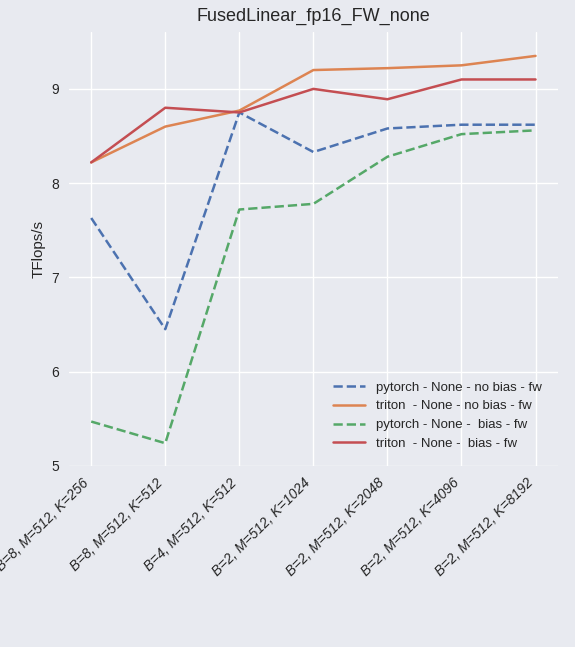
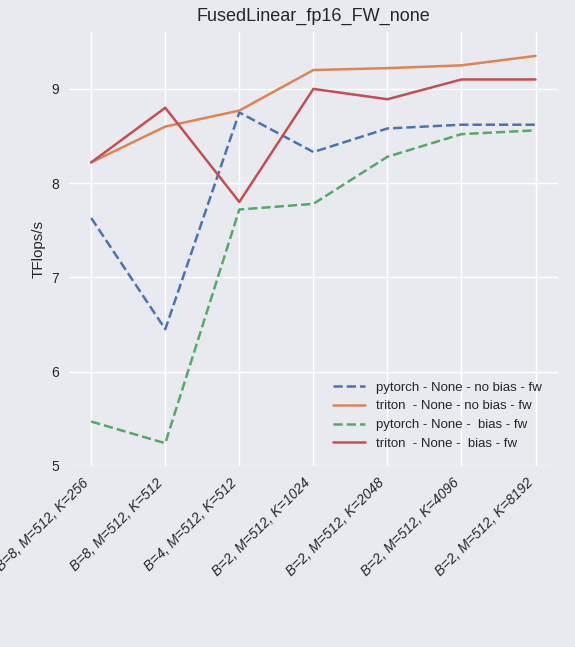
triton - None - bias - fw/B=4, M=512, K=512: 8.75 -> 7.80
